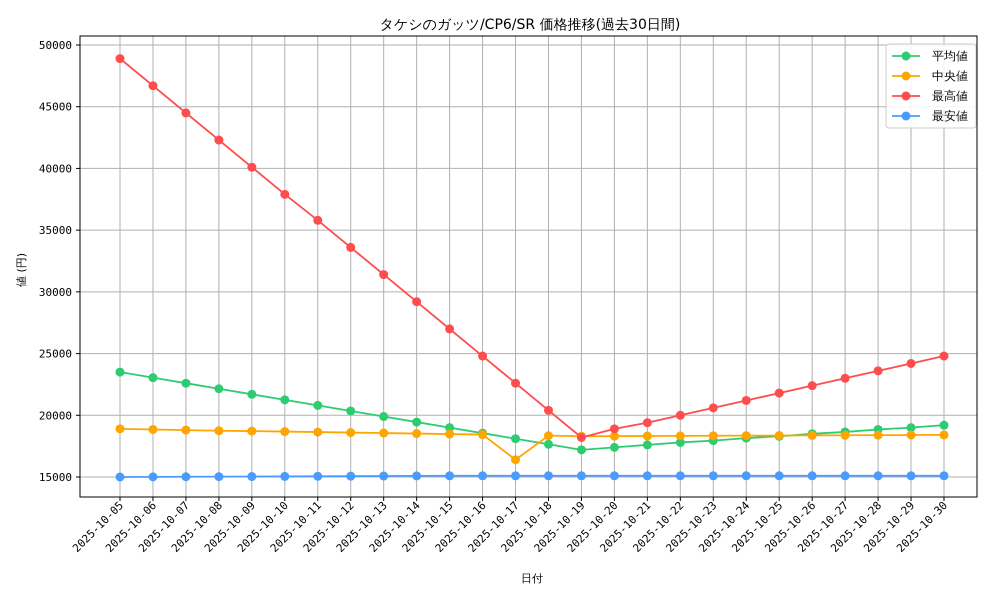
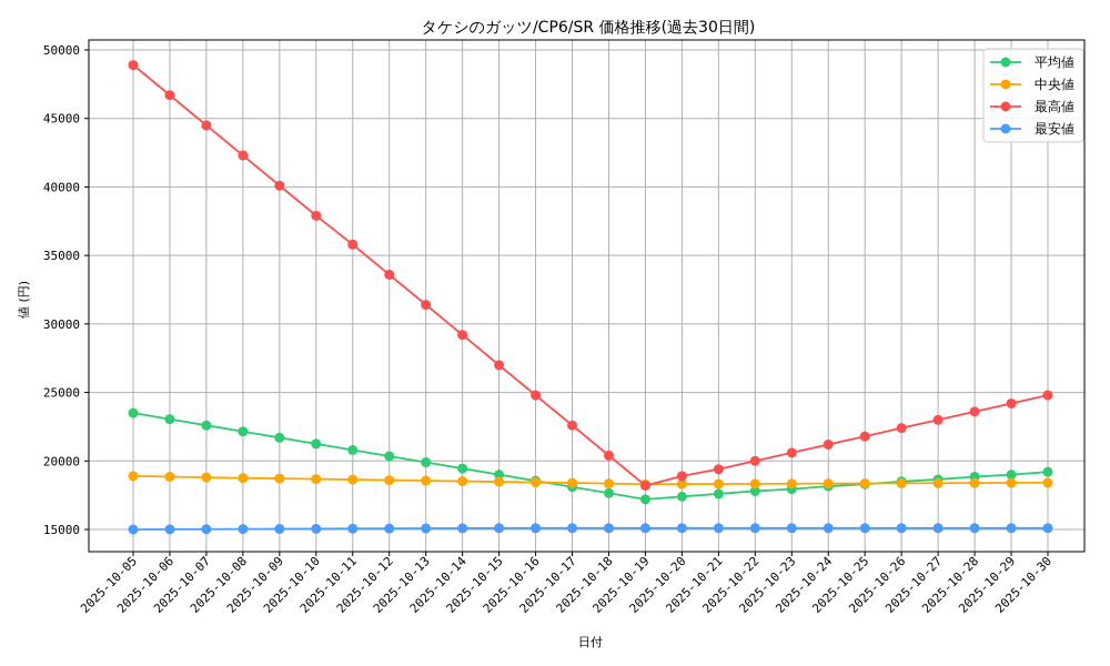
中央値/2025-10-17: 16400 -> 18400
